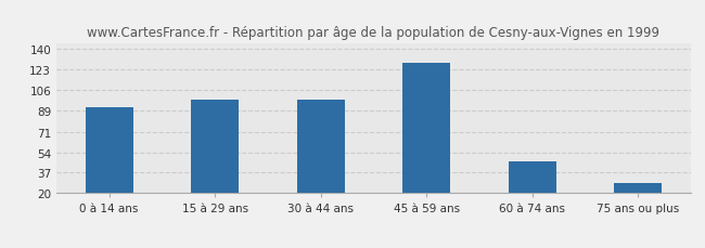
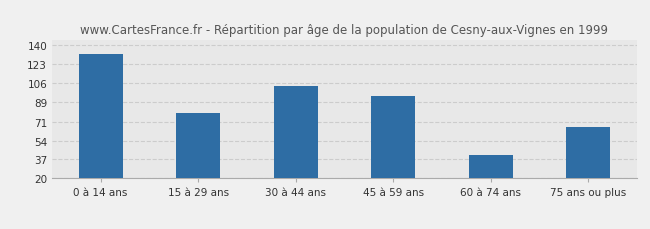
0 à 14 ans: 91 -> 132
15 à 29 ans: 98 -> 79
30 à 44 ans: 98 -> 103
45 à 59 ans: 128 -> 94
60 à 74 ans: 46 -> 41
75 ans ou plus: 28 -> 66
